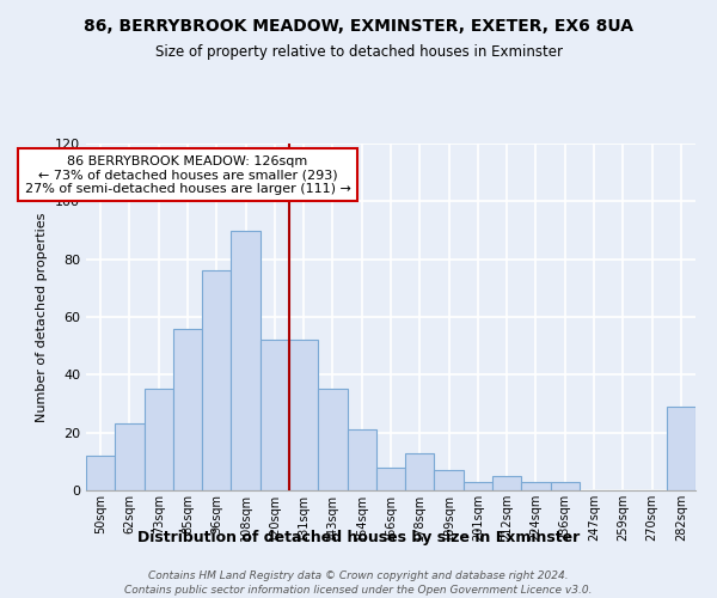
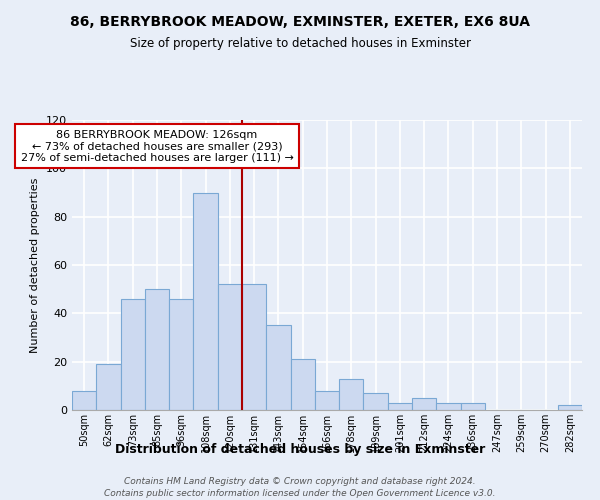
50sqm: 12 -> 8
62sqm: 23 -> 19
73sqm: 35 -> 46
85sqm: 56 -> 50
96sqm: 76 -> 46
282sqm: 29 -> 2
